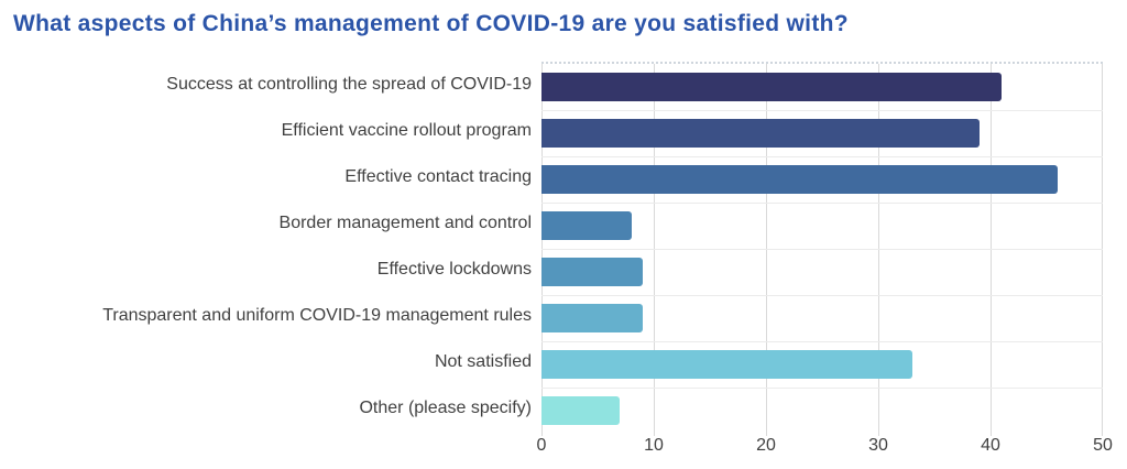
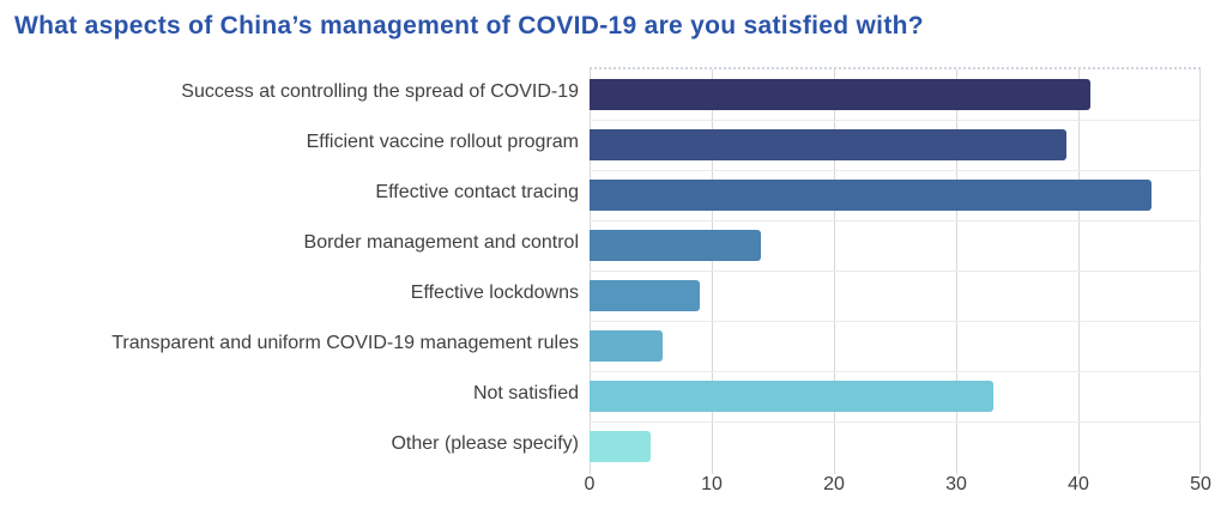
Border management and control: 8 -> 14
Transparent and uniform COVID-19 management rules: 9 -> 6
Other (please specify): 7 -> 5
